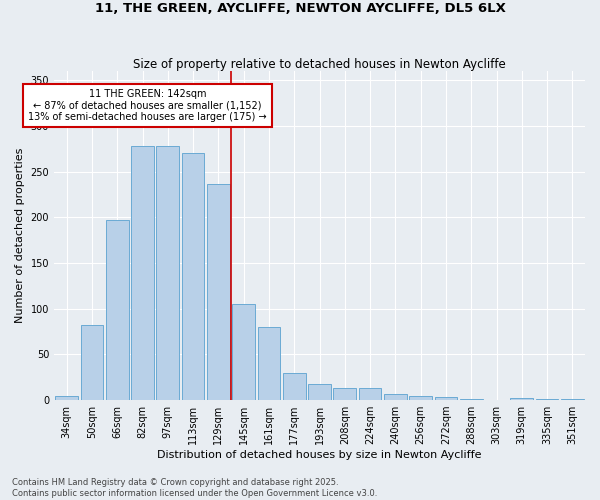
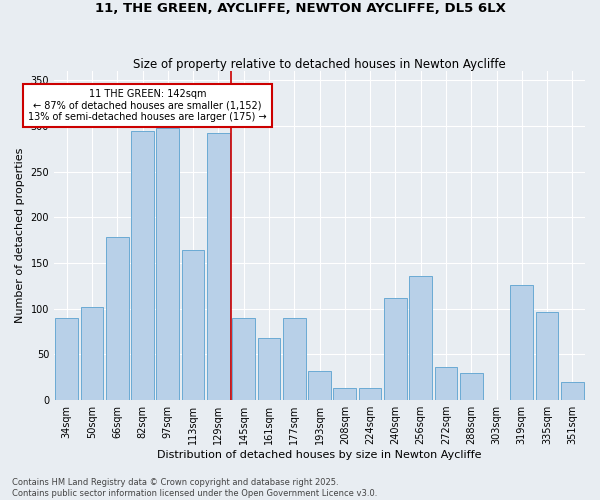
34sqm: 5 -> 90
50sqm: 82 -> 102
66sqm: 197 -> 178
82sqm: 278 -> 294
97sqm: 278 -> 298
113sqm: 270 -> 164
129sqm: 236 -> 292
145sqm: 105 -> 90
161sqm: 80 -> 68
177sqm: 30 -> 90
193sqm: 18 -> 32
240sqm: 7 -> 112
256sqm: 5 -> 136
272sqm: 3 -> 36
288sqm: 1 -> 30
319sqm: 2 -> 126
335sqm: 1 -> 96
351sqm: 1 -> 20
